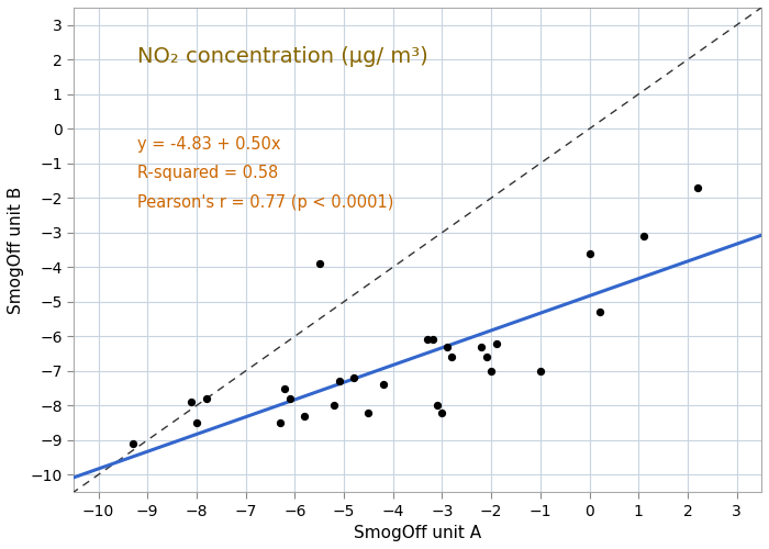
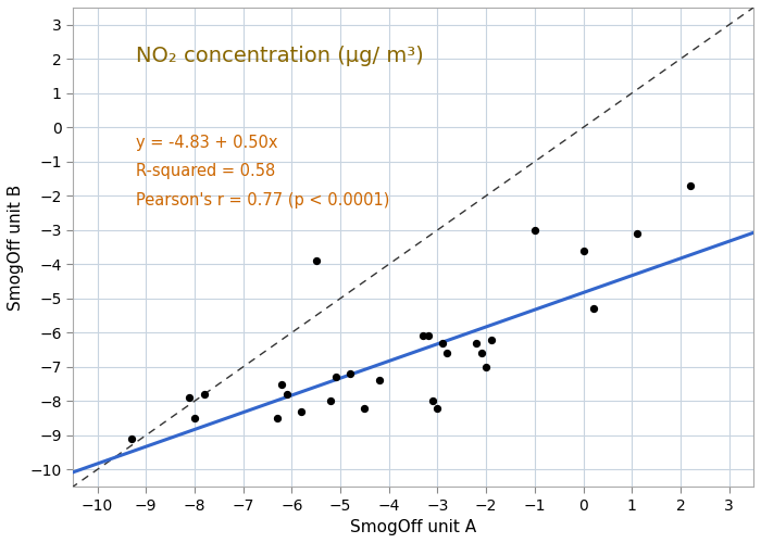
−1: -7.0 -> -3.0
